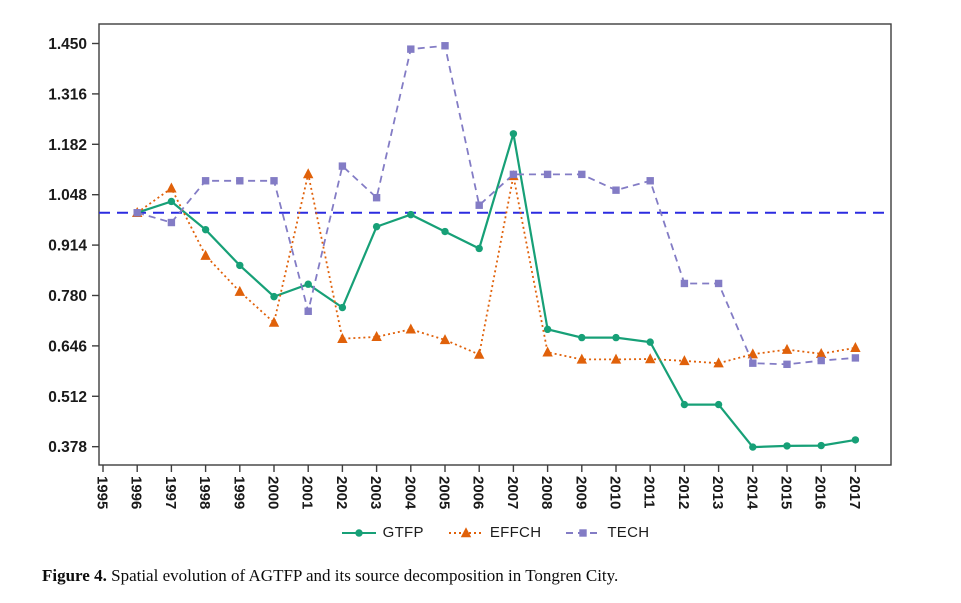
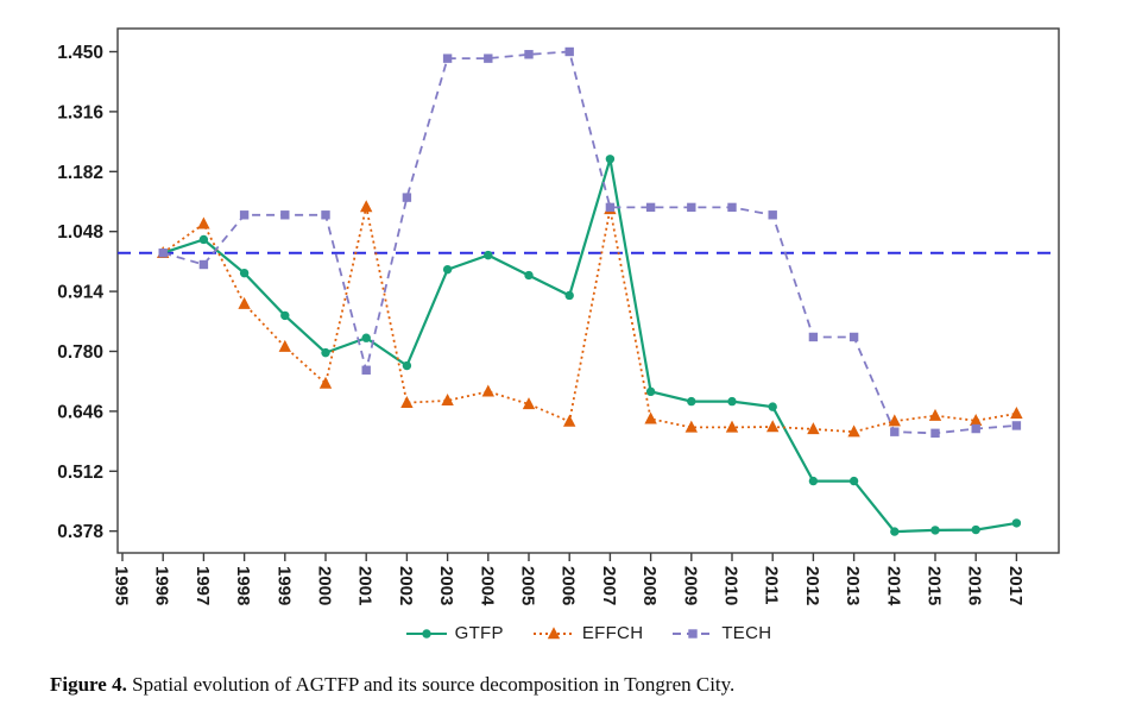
TECH/2003: 1.04 -> 1.44
TECH/2006: 1.02 -> 1.45
TECH/2010: 1.06 -> 1.10
